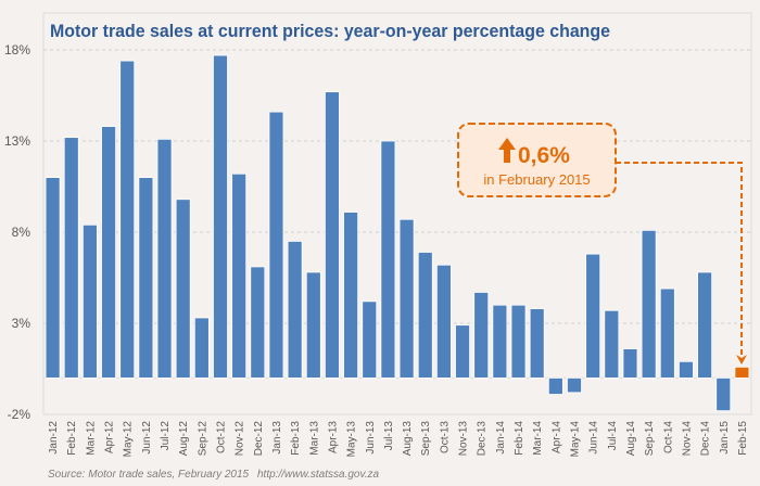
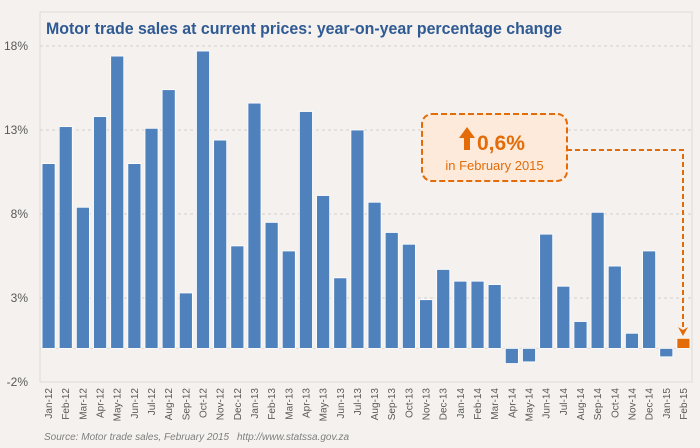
Aug-12: 9.8% -> 15.4%
Nov-12: 11.2% -> 12.4%
Apr-13: 15.7% -> 14.1%
Jan-15: -1.8% -> -0.5%
